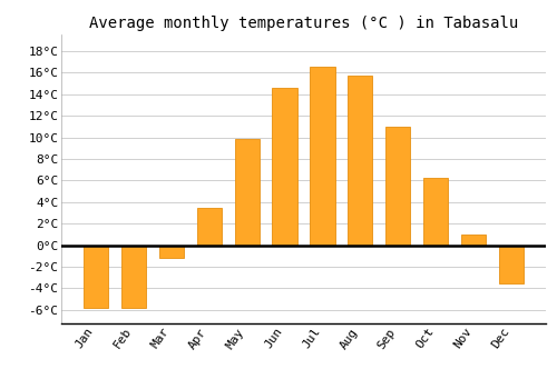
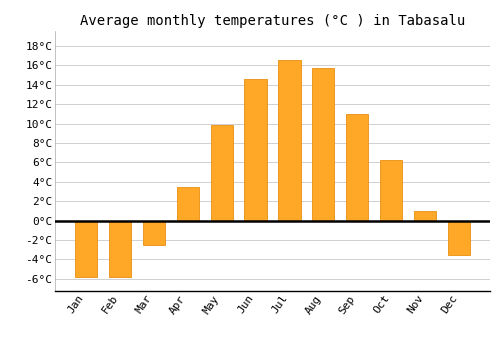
Mar: -1.2°C -> -2.5°C
